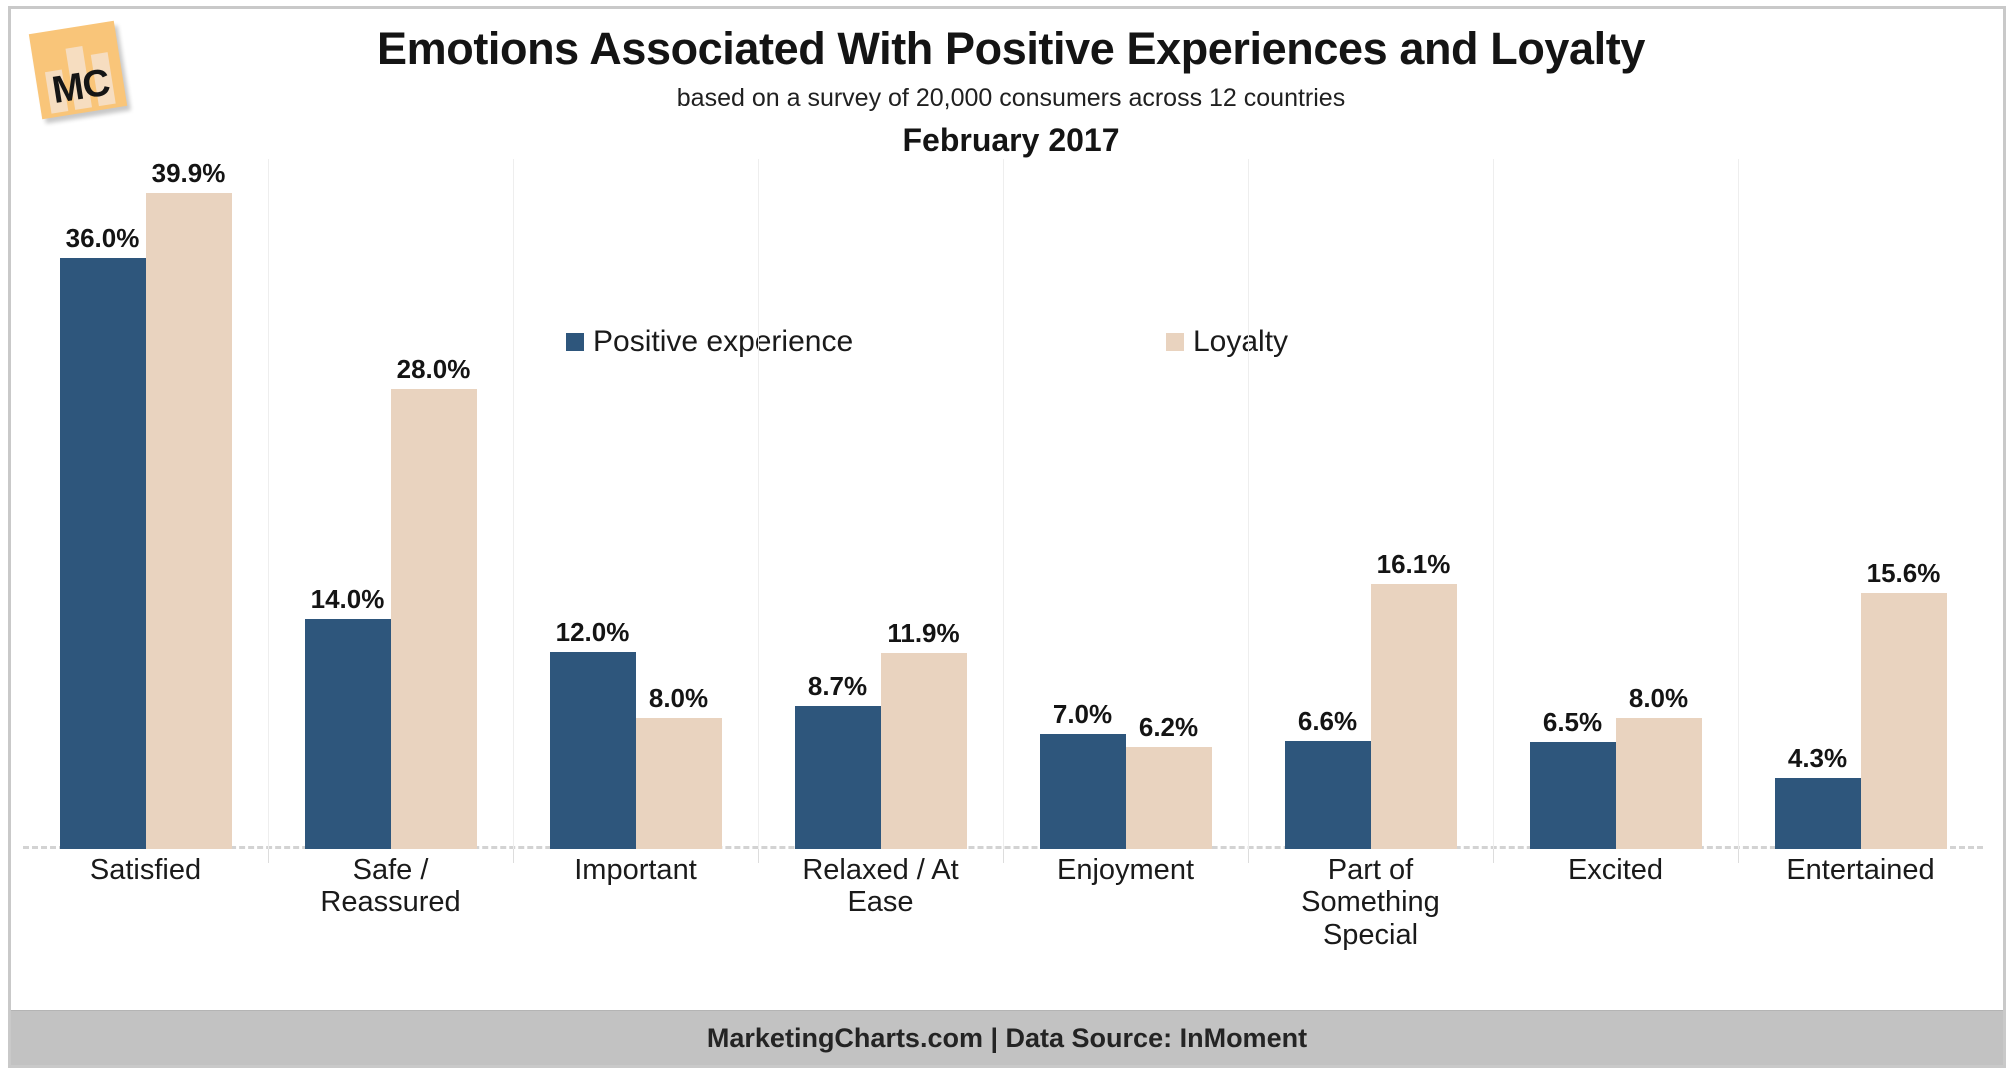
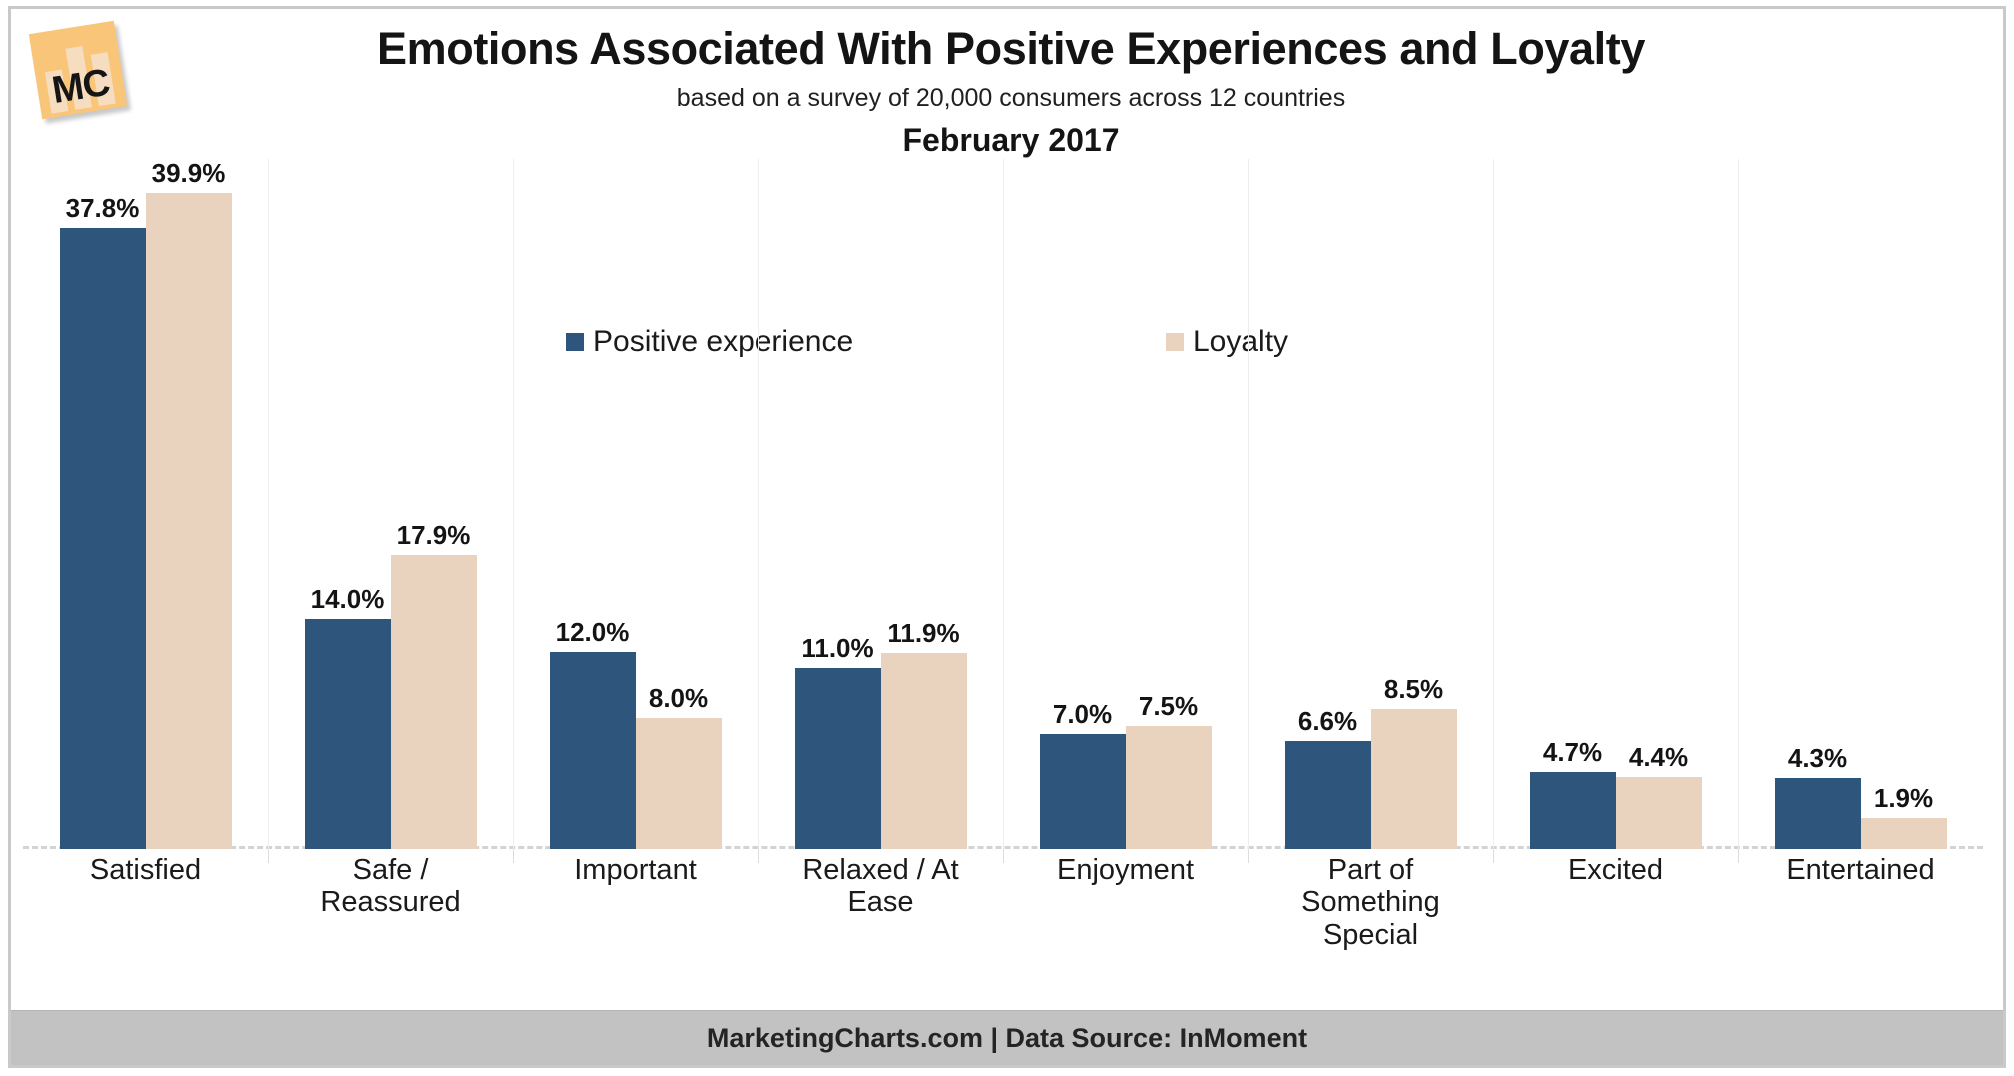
Positive experience/Satisfied: 36.0% -> 37.8%
Loyalty/Safe / Reassured: 28.0% -> 17.9%
Positive experience/Relaxed / At Ease: 8.7% -> 11.0%
Loyalty/Enjoyment: 6.2% -> 7.5%
Loyalty/Part of Something Special: 16.1% -> 8.5%
Positive experience/Excited: 6.5% -> 4.7%
Loyalty/Excited: 8.0% -> 4.4%
Loyalty/Entertained: 15.6% -> 1.9%
